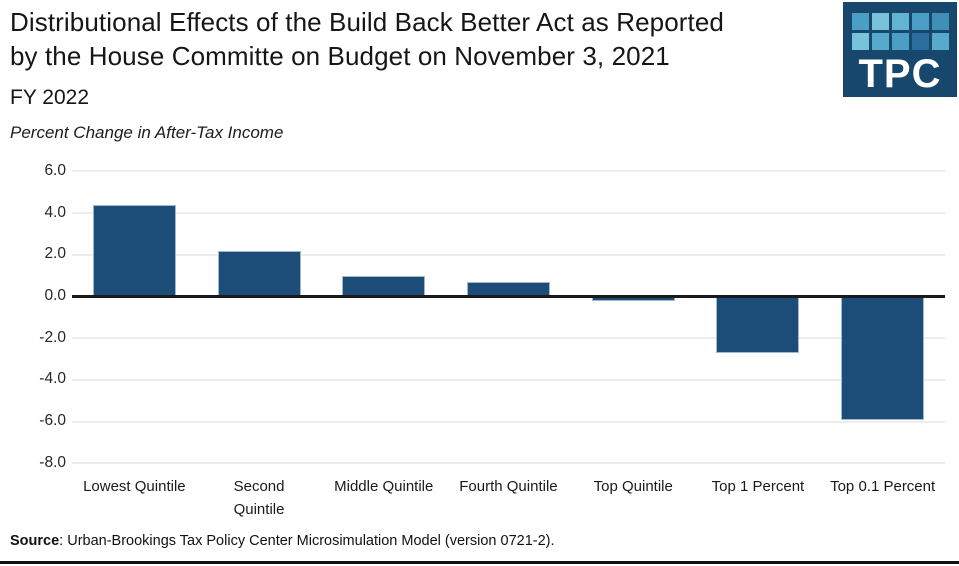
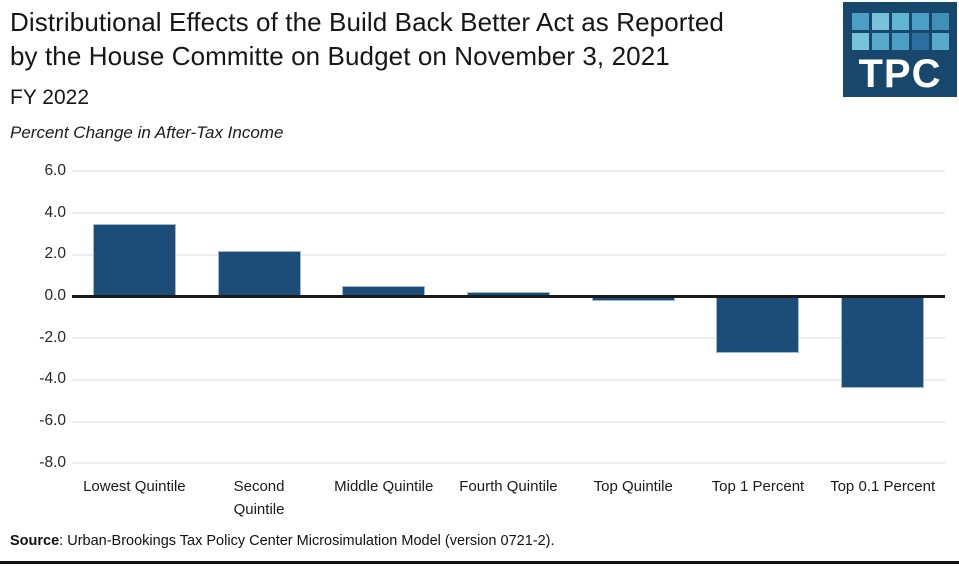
Lowest Quintile: 4.4 -> 3.5
Middle Quintile: 1.0 -> 0.5
Fourth Quintile: 0.7 -> 0.2
Top 0.1 Percent: -5.9 -> -4.4
